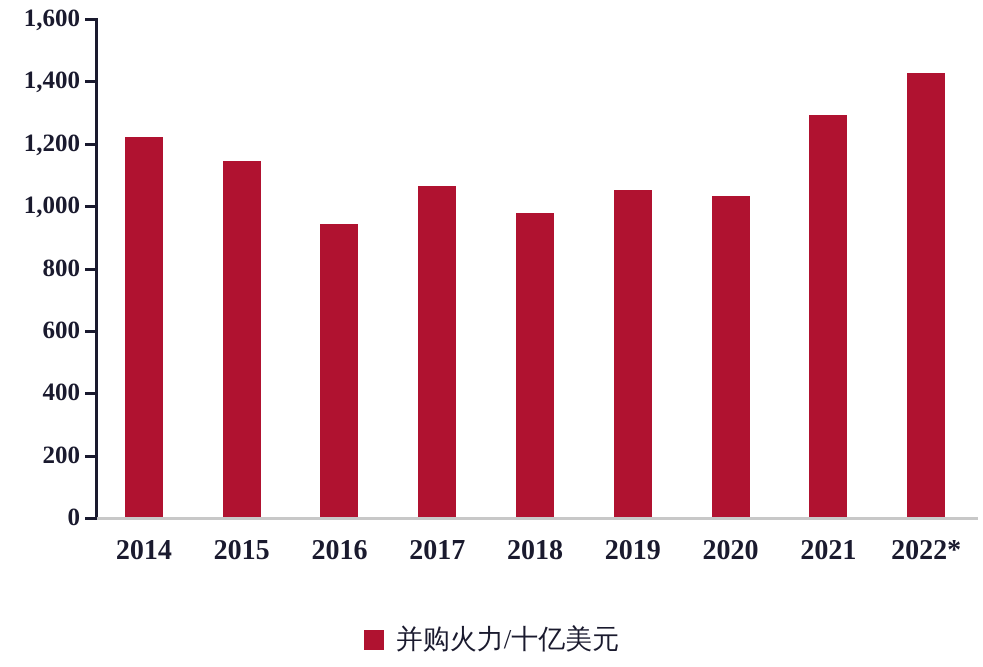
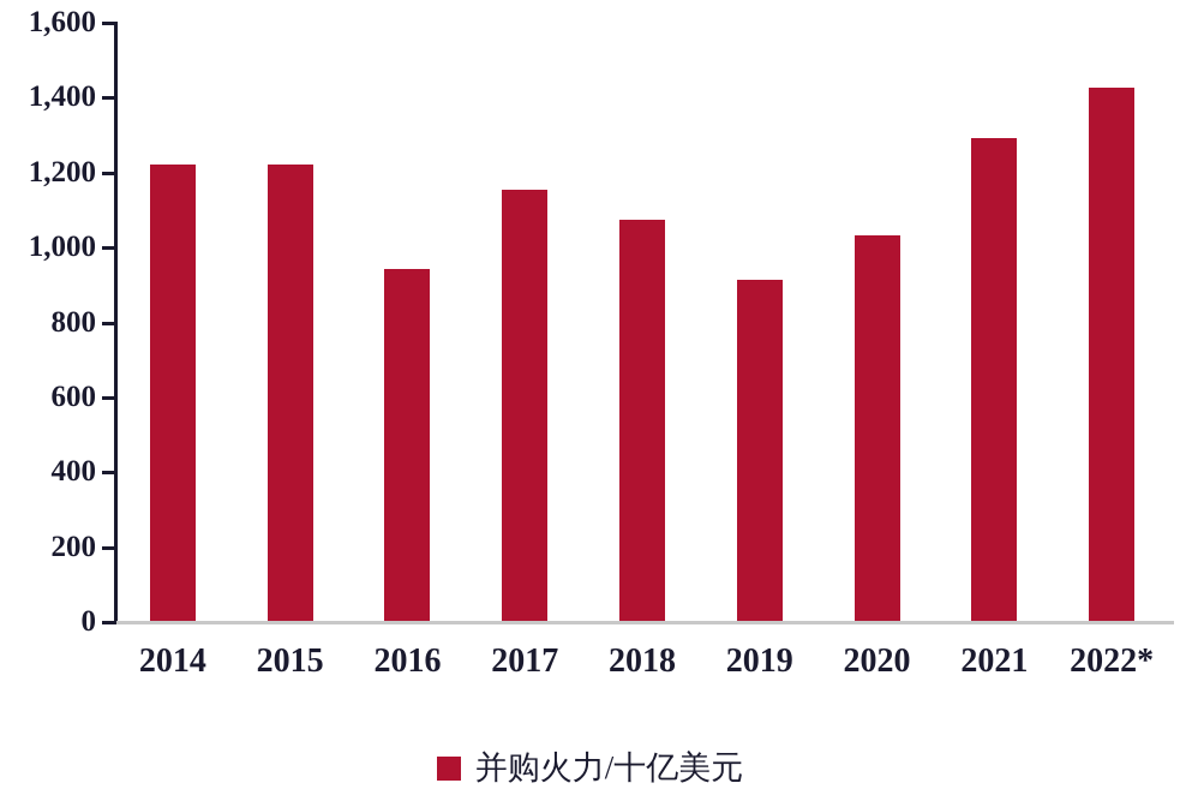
2015: 1140 -> 1220
2017: 1060 -> 1150
2018: 980 -> 1070
2019: 1050 -> 910
